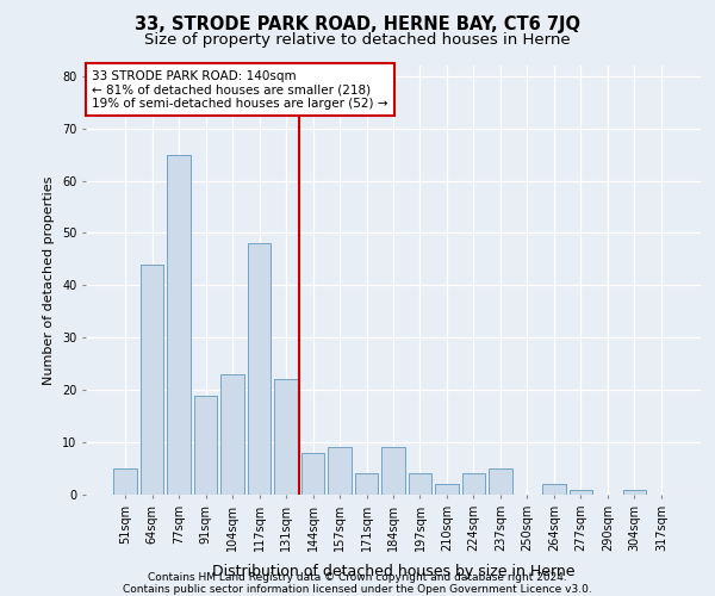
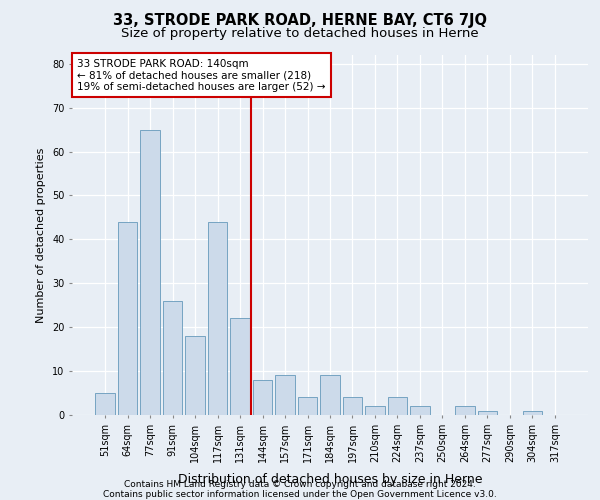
91sqm: 19 -> 26
104sqm: 23 -> 18
117sqm: 48 -> 44
237sqm: 5 -> 2
